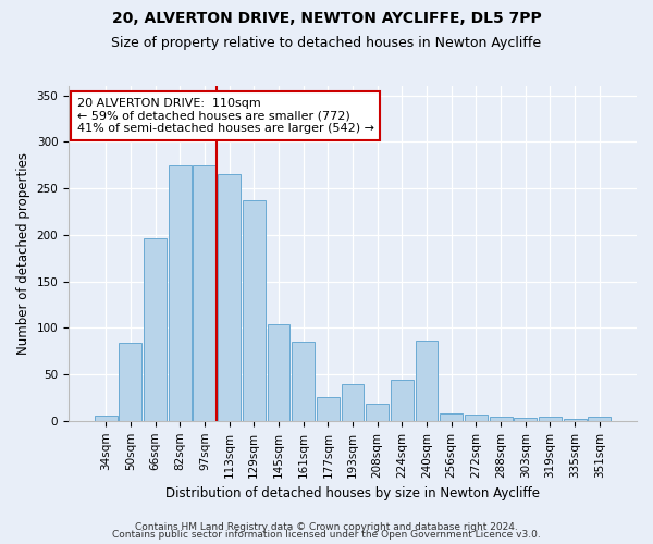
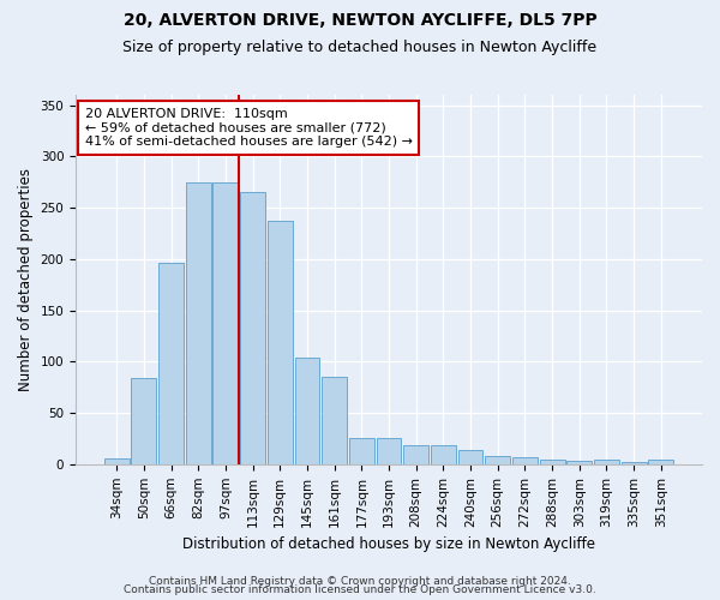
193sqm: 40 -> 26
224sqm: 44 -> 19
240sqm: 86 -> 14
